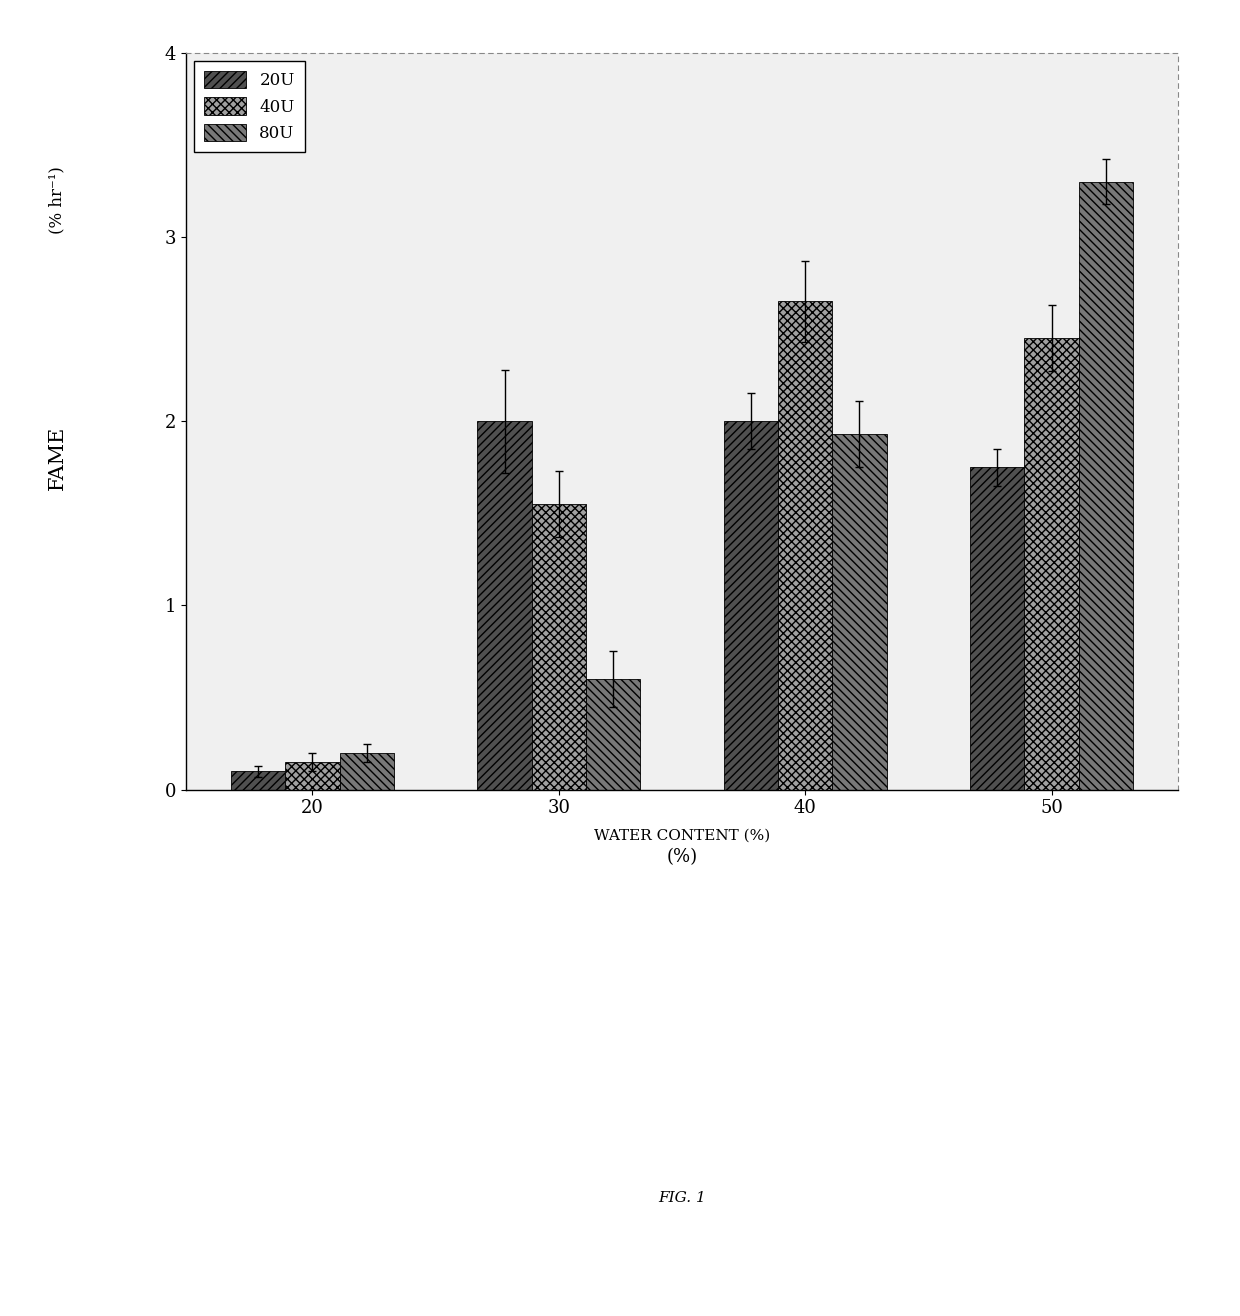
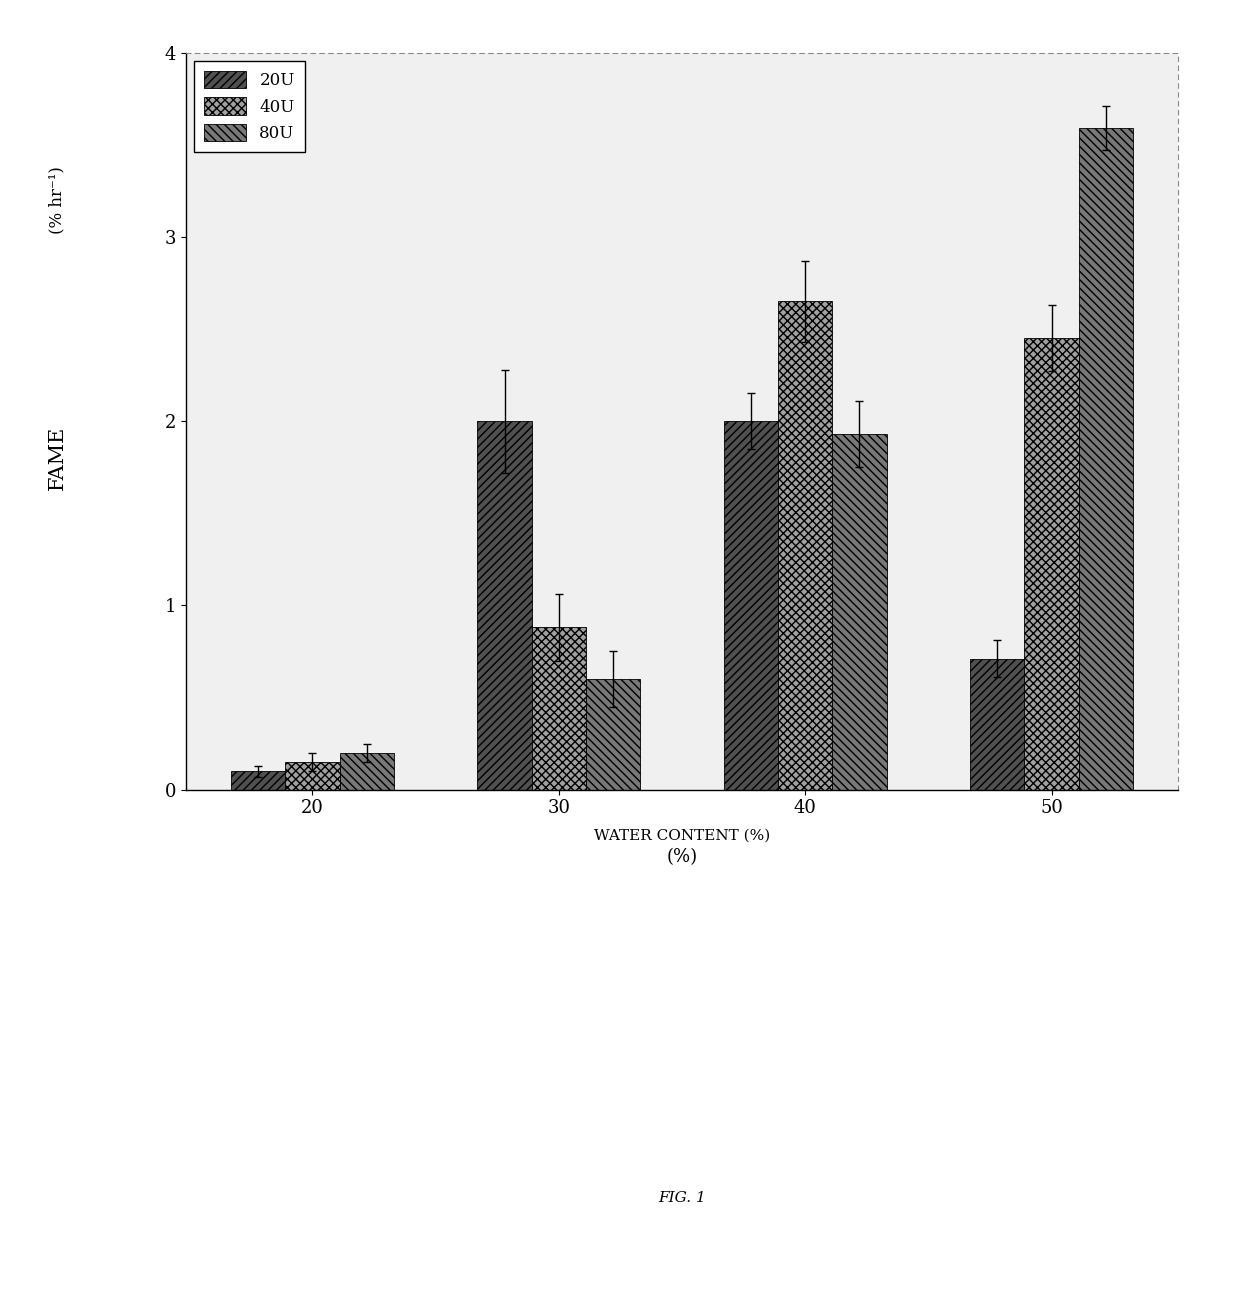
40U/30: 1.55 -> 0.88
20U/50: 1.75 -> 0.71
80U/50: 3.30 -> 3.59
